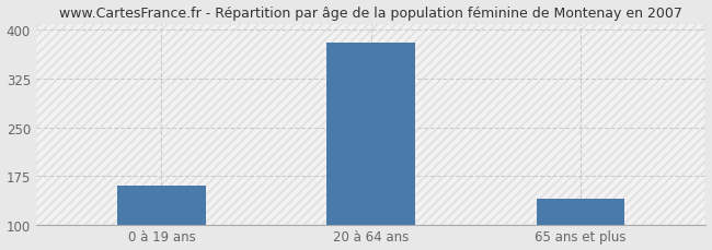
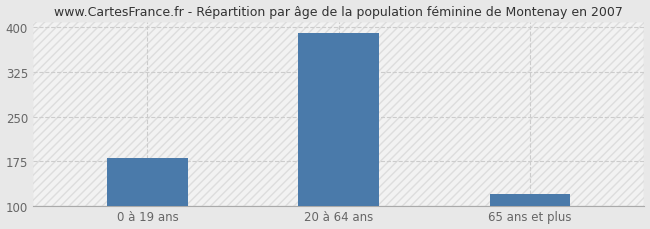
0 à 19 ans: 160 -> 180
20 à 64 ans: 380 -> 390
65 ans et plus: 140 -> 120
